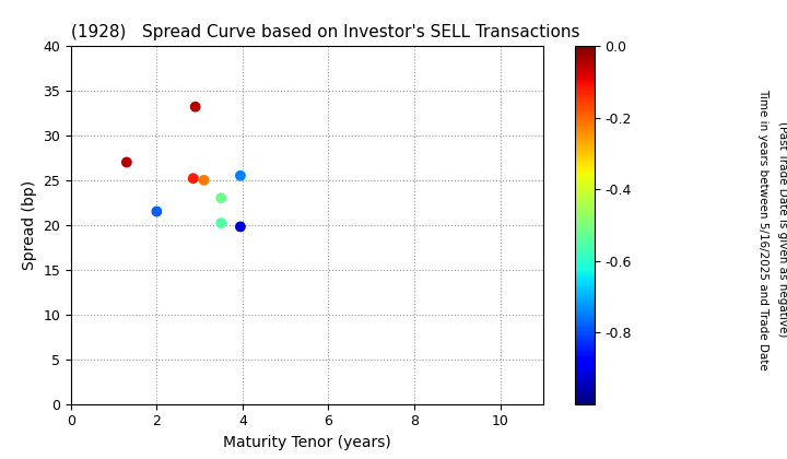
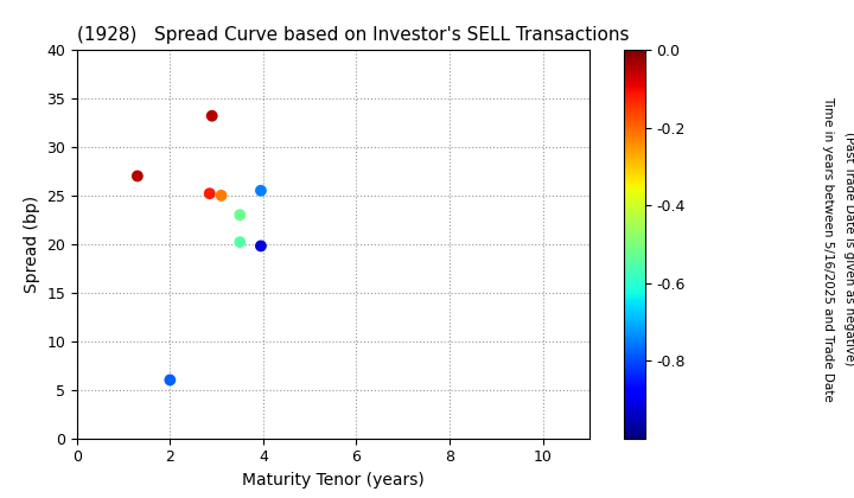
2: 21.5 -> 6.0
